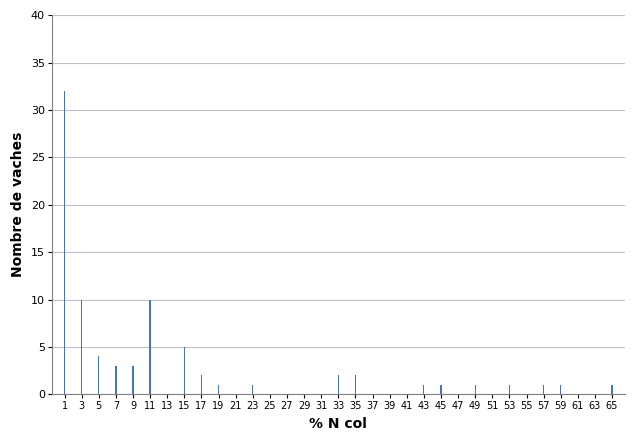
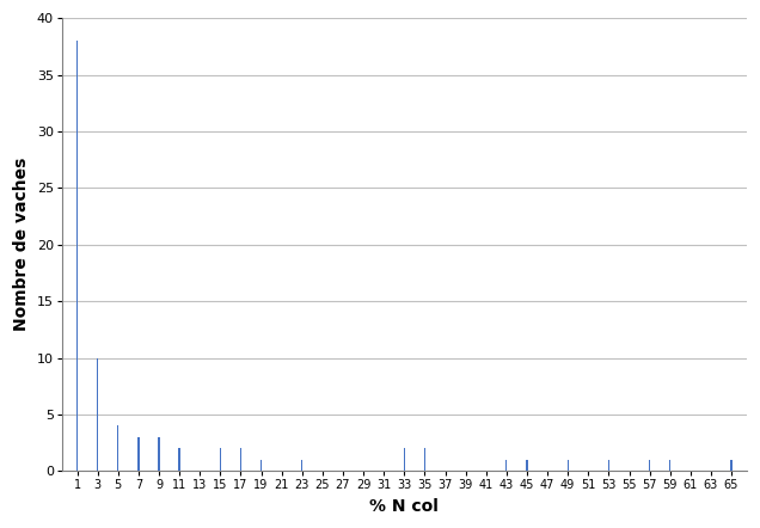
1: 32 -> 38
11: 10 -> 2
15: 5 -> 2
